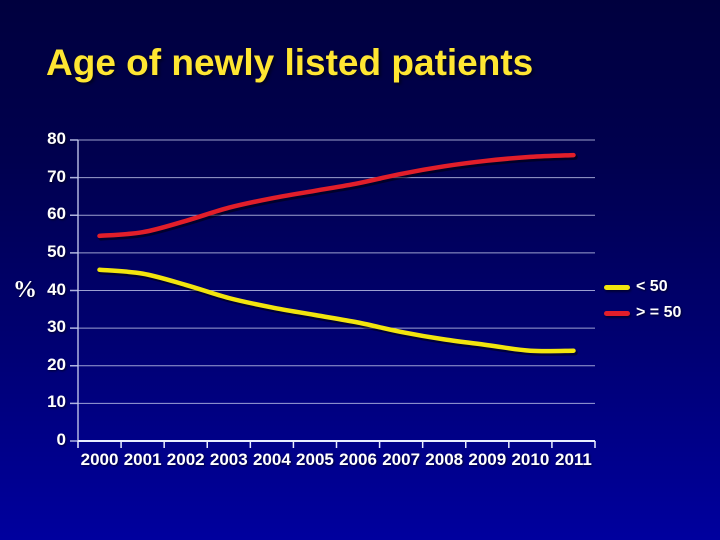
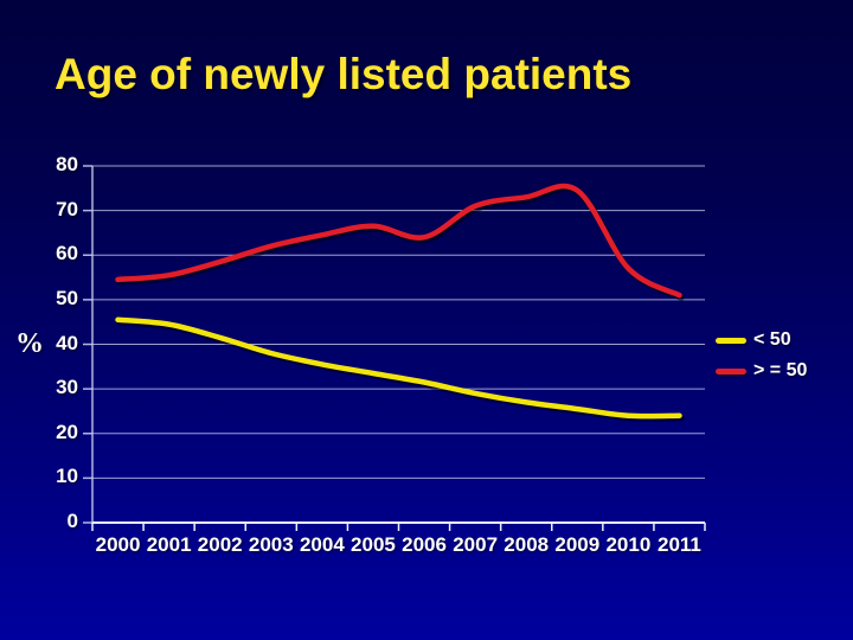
> = 50/2006: 68 -> 64
> = 50/2010: 76 -> 57
> = 50/2011: 76 -> 51
